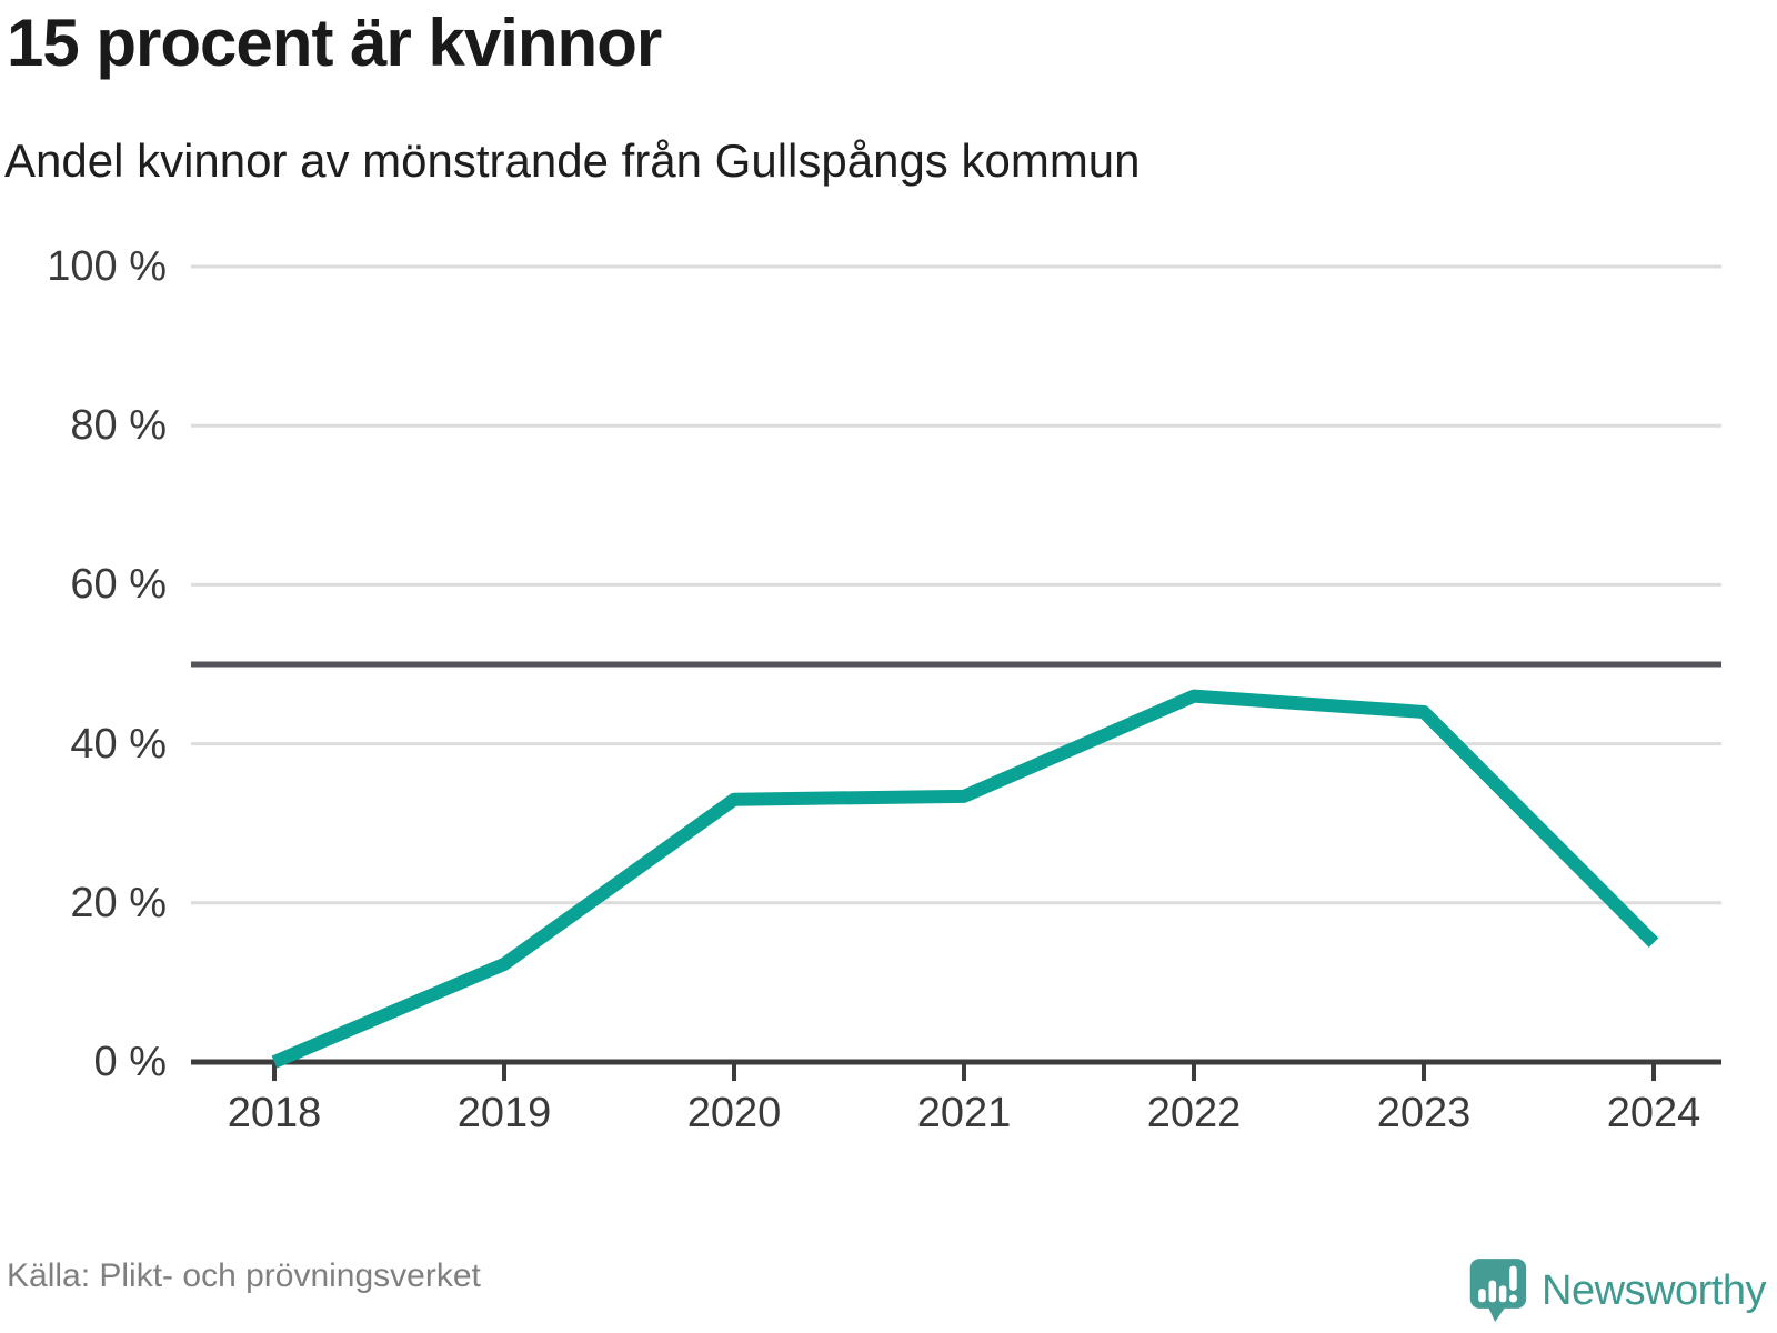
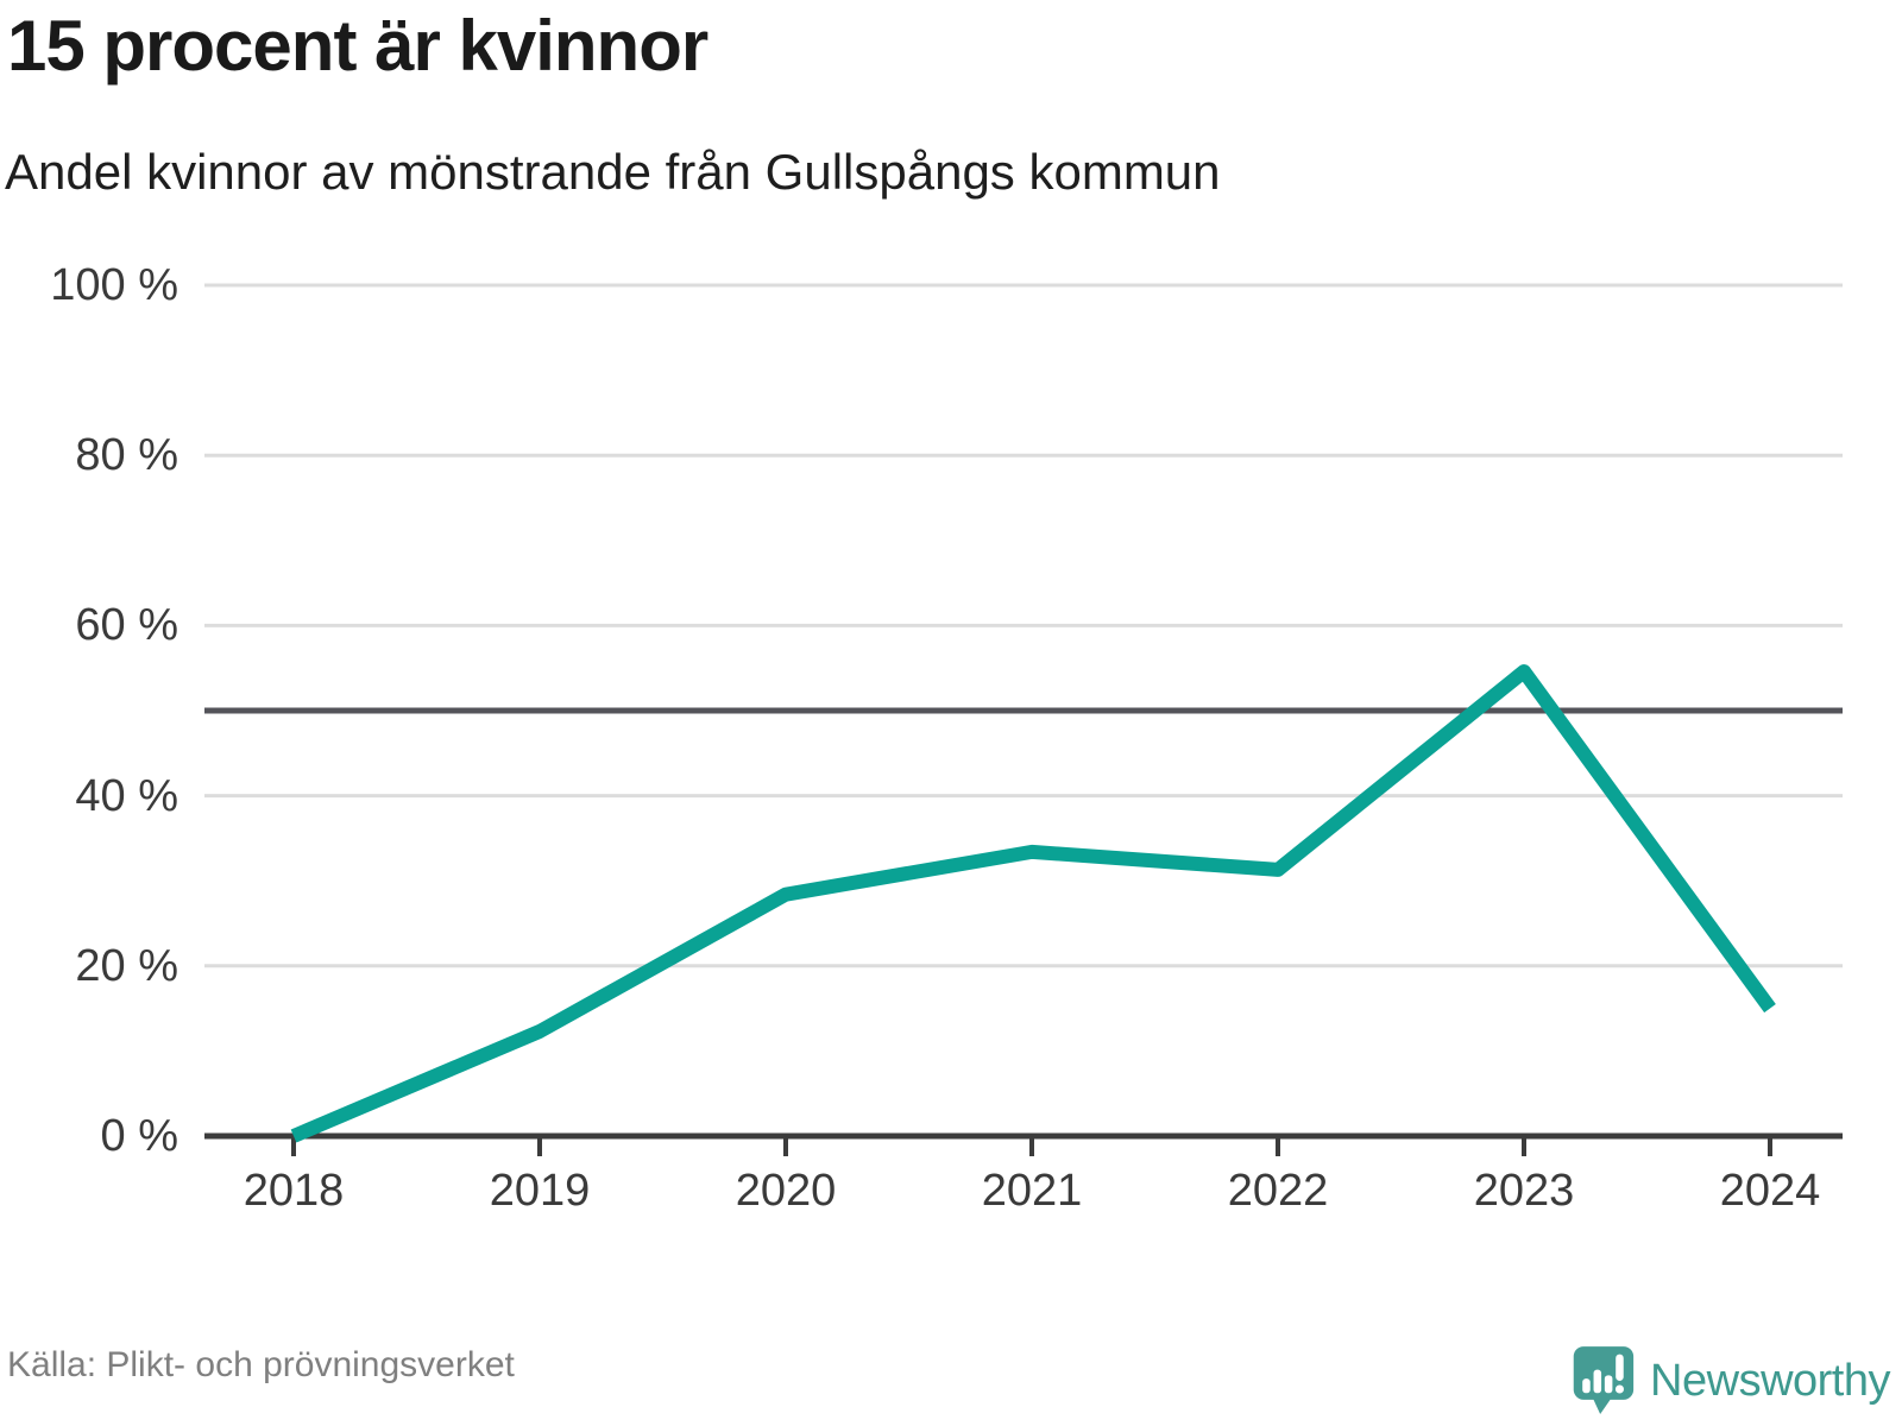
2020: 33% -> 28%
2022: 46% -> 31%
2023: 44% -> 55%
